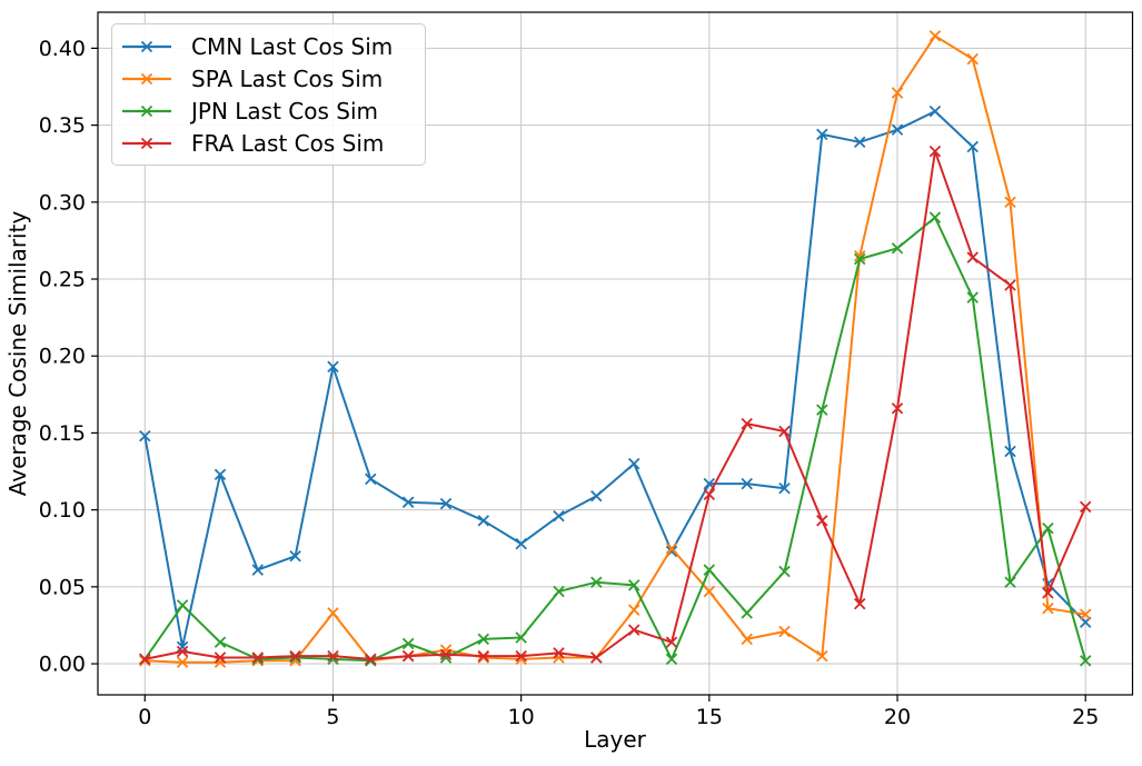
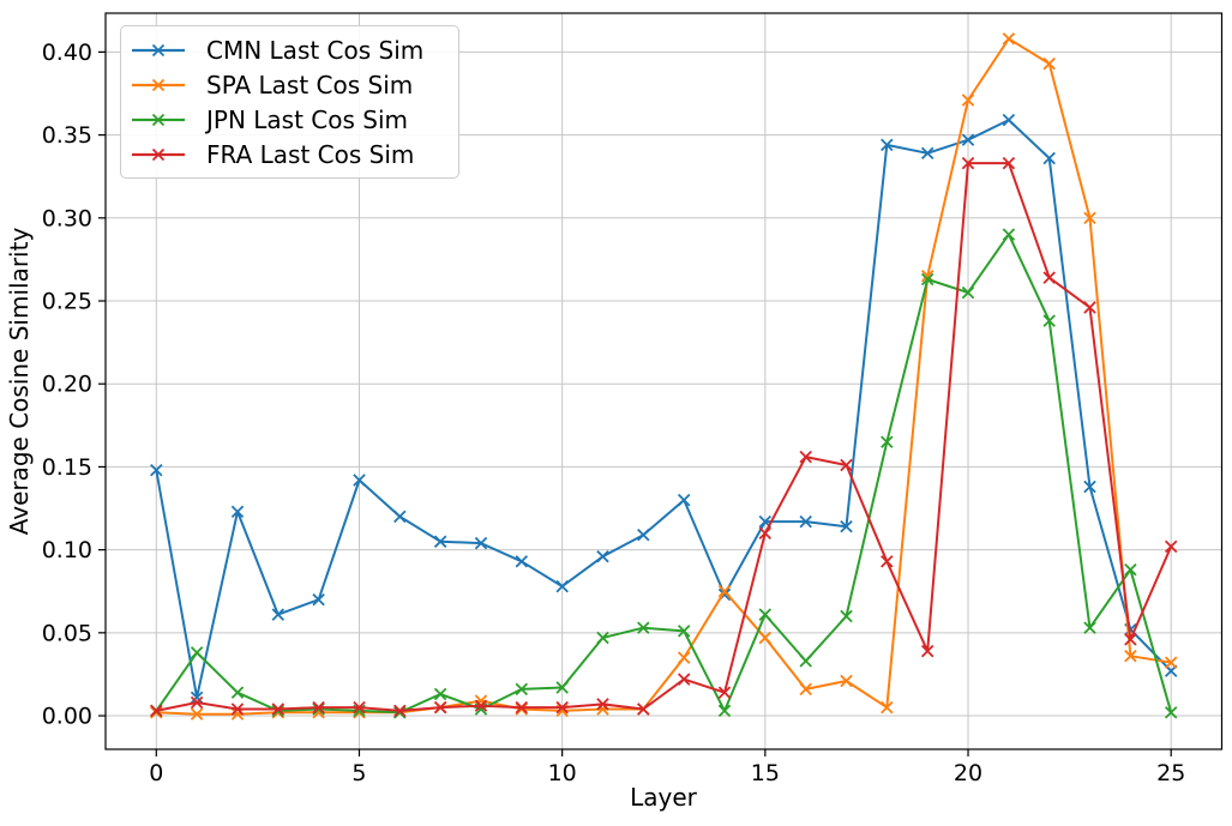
CMN Last Cos Sim/5: 0.193 -> 0.142
SPA Last Cos Sim/5: 0.033 -> 0.002
JPN Last Cos Sim/20: 0.270 -> 0.255
FRA Last Cos Sim/20: 0.166 -> 0.333
